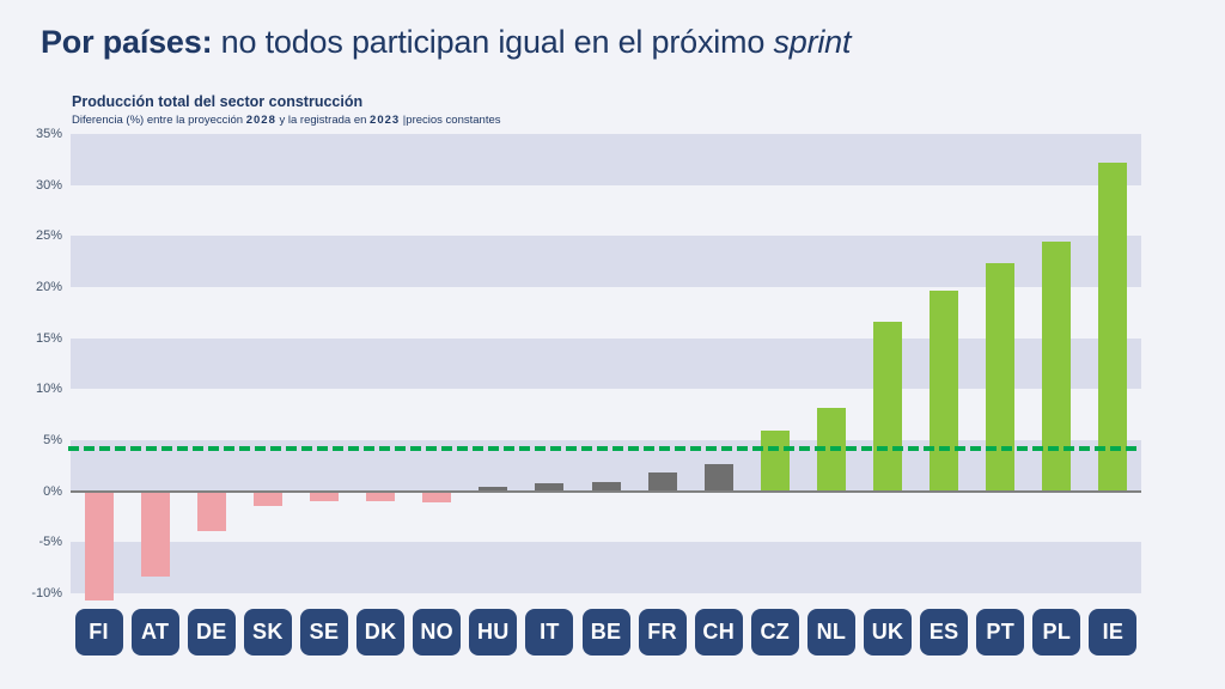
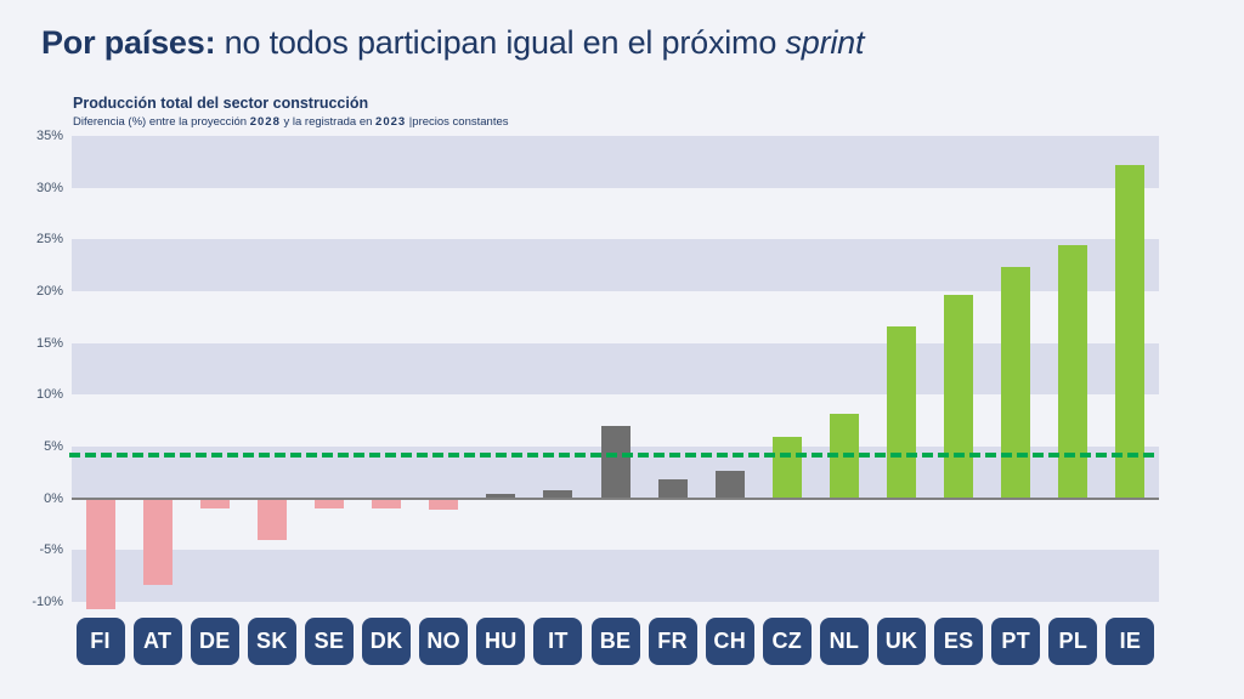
DE: -4% -> -1%
SK: -2% -> -4%
BE: 1% -> 7%
